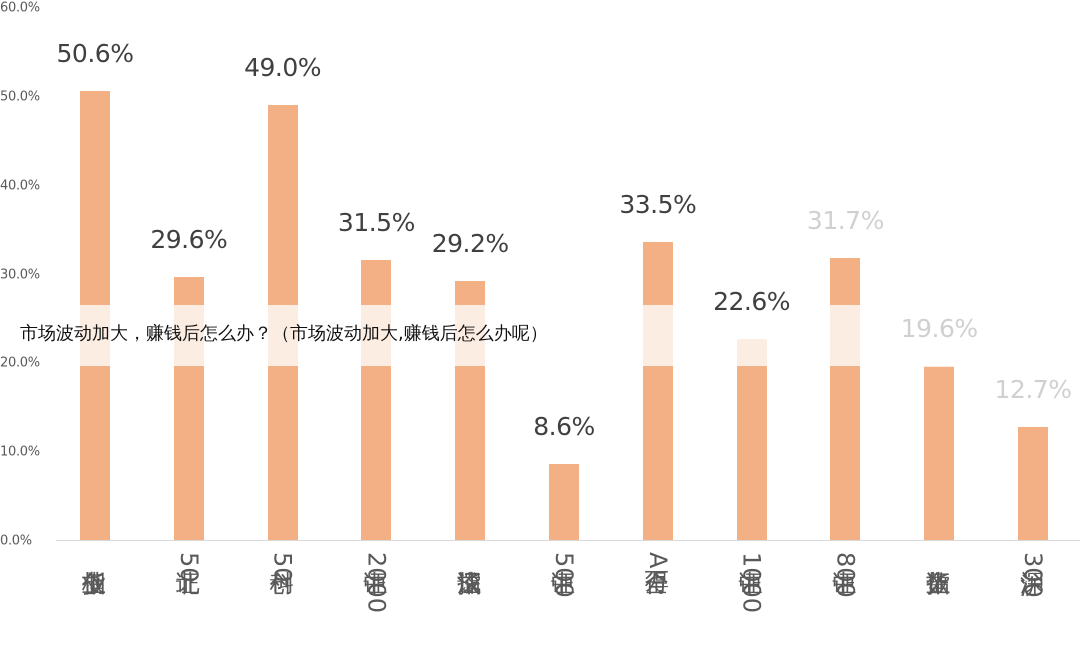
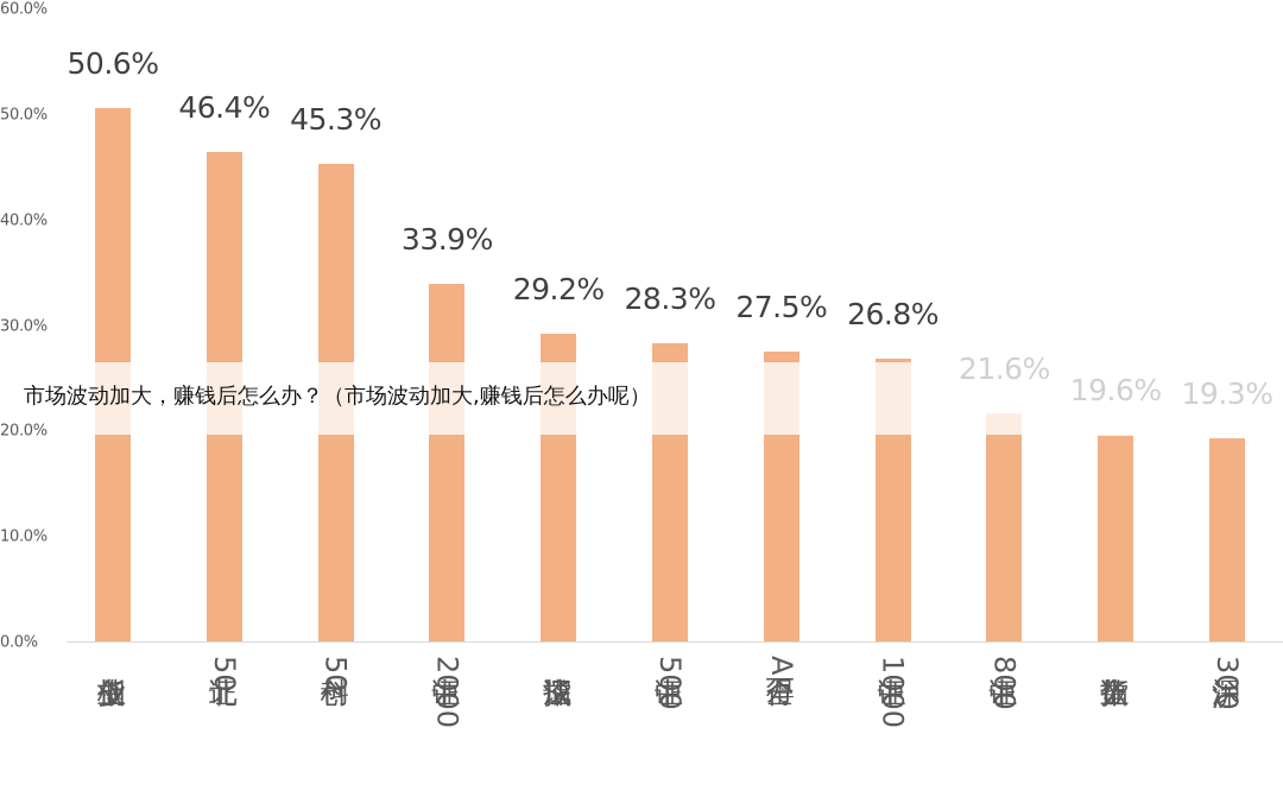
北证50: 29.6% -> 46.4%
科创50: 49.0% -> 45.3%
中证2000: 31.5% -> 33.9%
中证500: 8.6% -> 28.3%
万得全A: 33.5% -> 27.5%
中证1000: 22.6% -> 26.8%
中证800: 31.7% -> 21.6%
沪深300: 12.7% -> 19.3%
